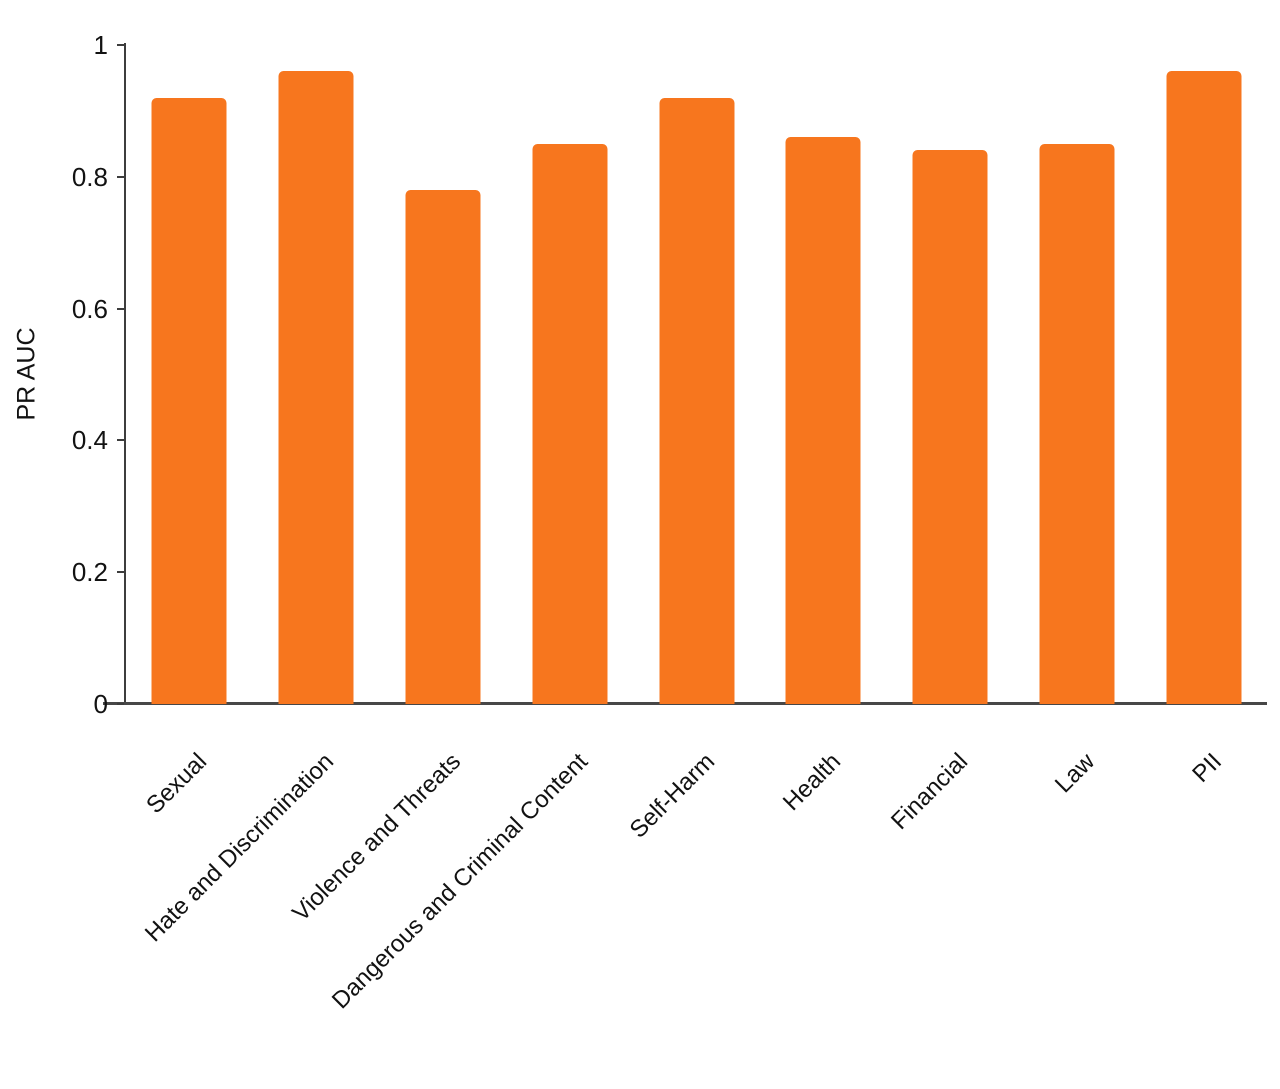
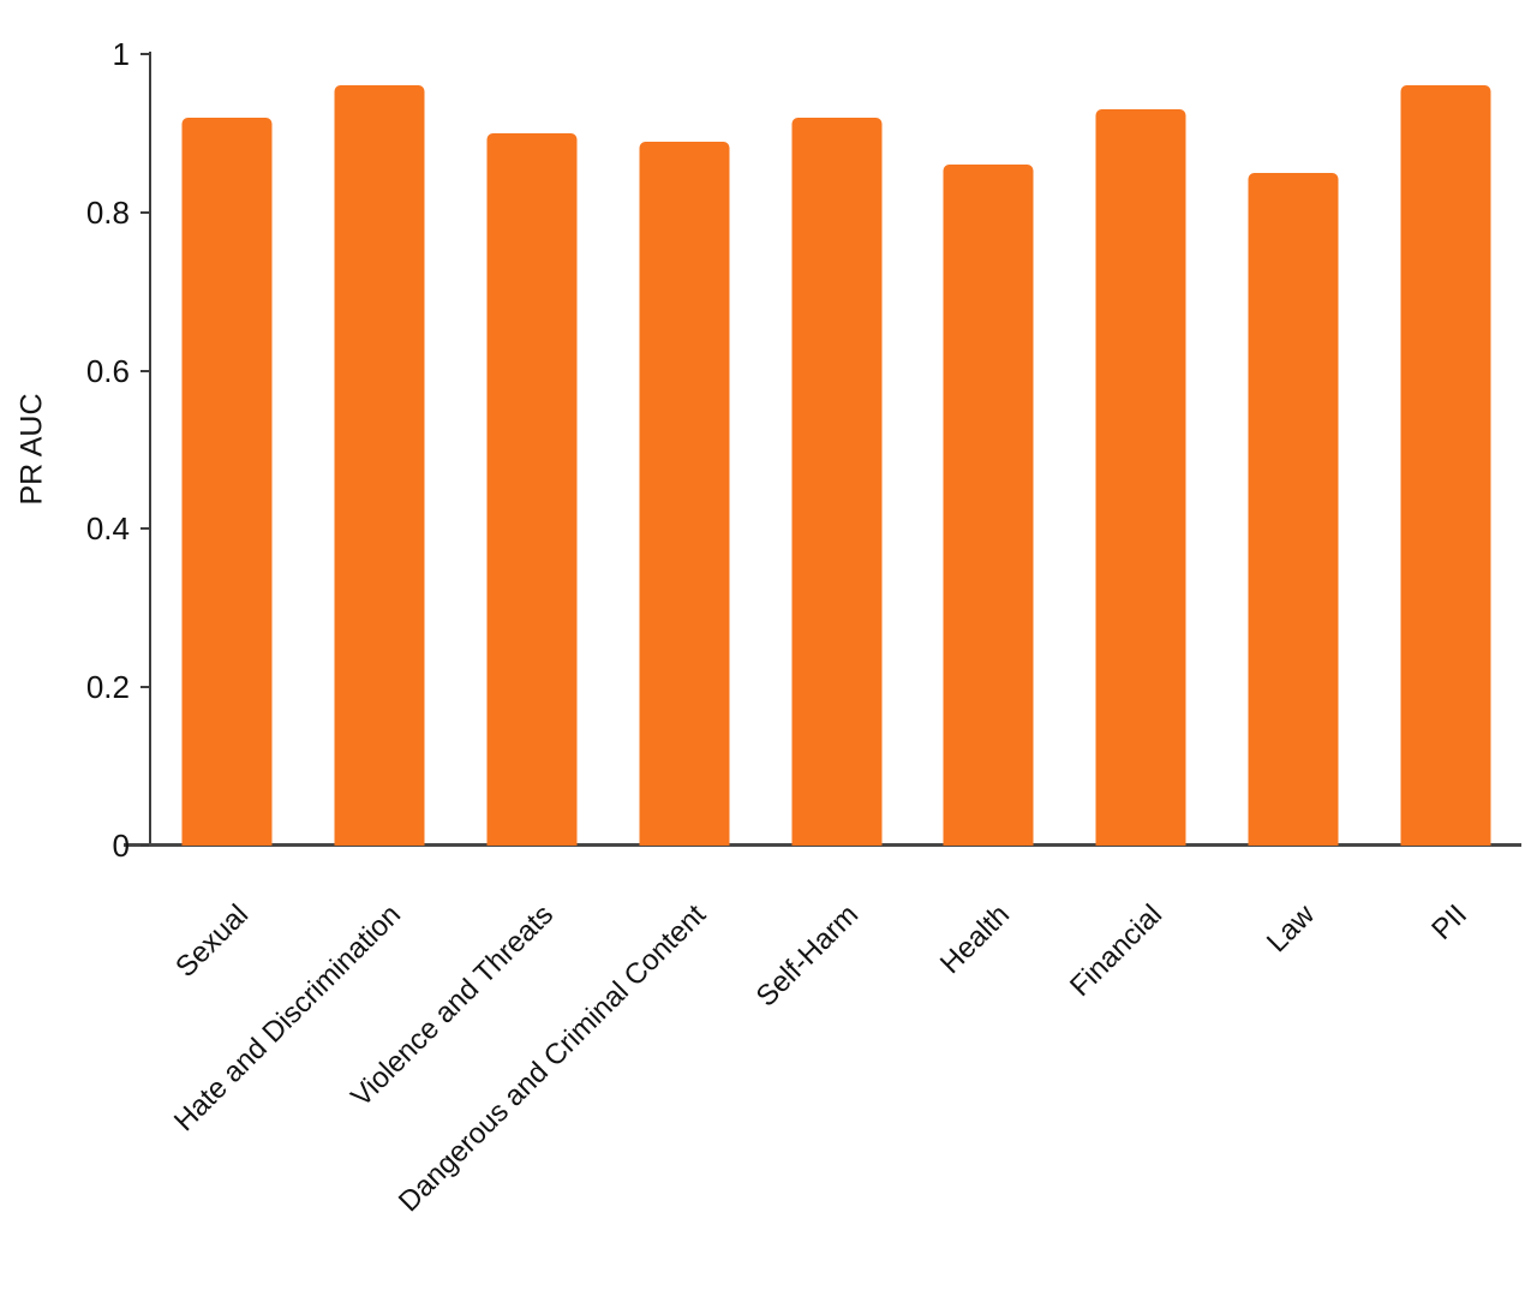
Violence and Threats: 0.78 -> 0.90
Dangerous and Criminal Content: 0.85 -> 0.89
Financial: 0.84 -> 0.93
